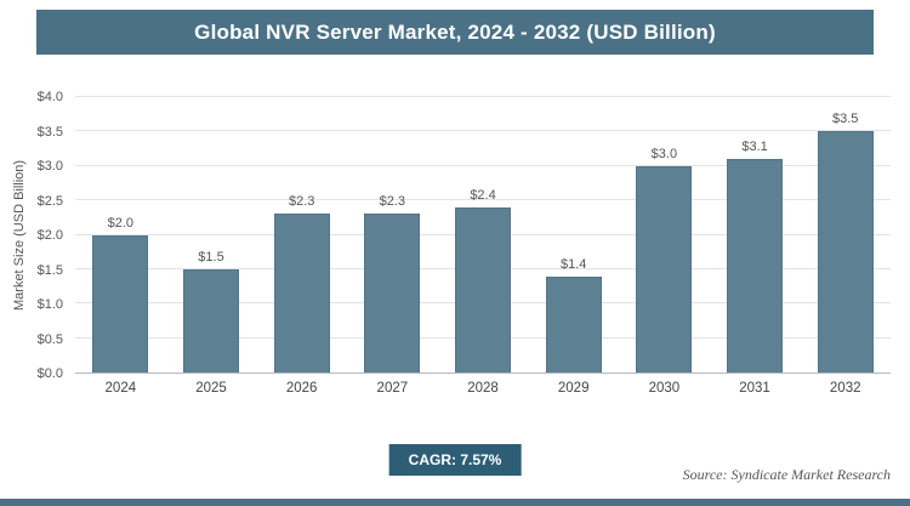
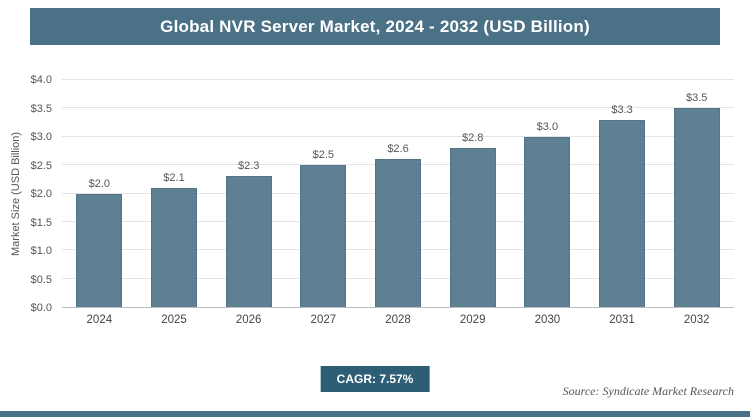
2025: $1.5 -> $2.1
2027: $2.3 -> $2.5
2028: $2.4 -> $2.6
2029: $1.4 -> $2.8
2031: $3.1 -> $3.3
